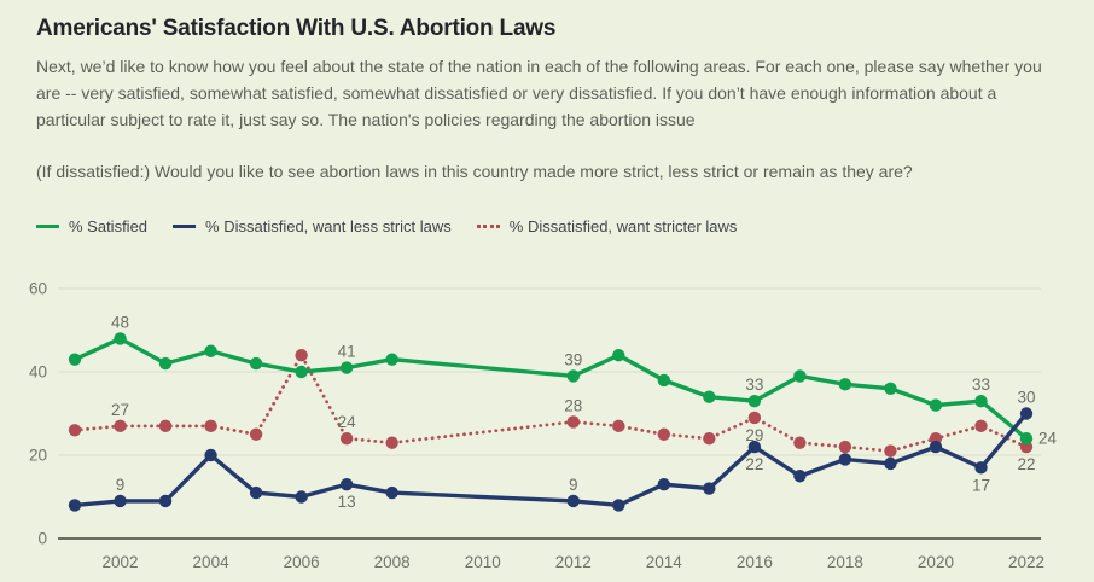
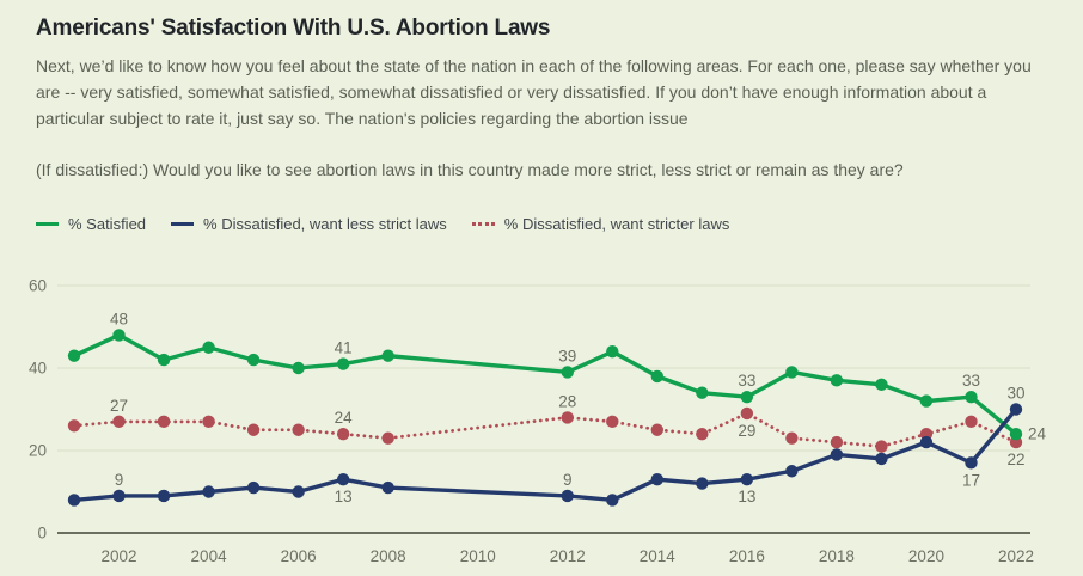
% Dissatisfied, want less strict laws/2004: 20 -> 10
% Dissatisfied, want stricter laws/2006: 44 -> 25
% Dissatisfied, want less strict laws/2016: 22 -> 13
